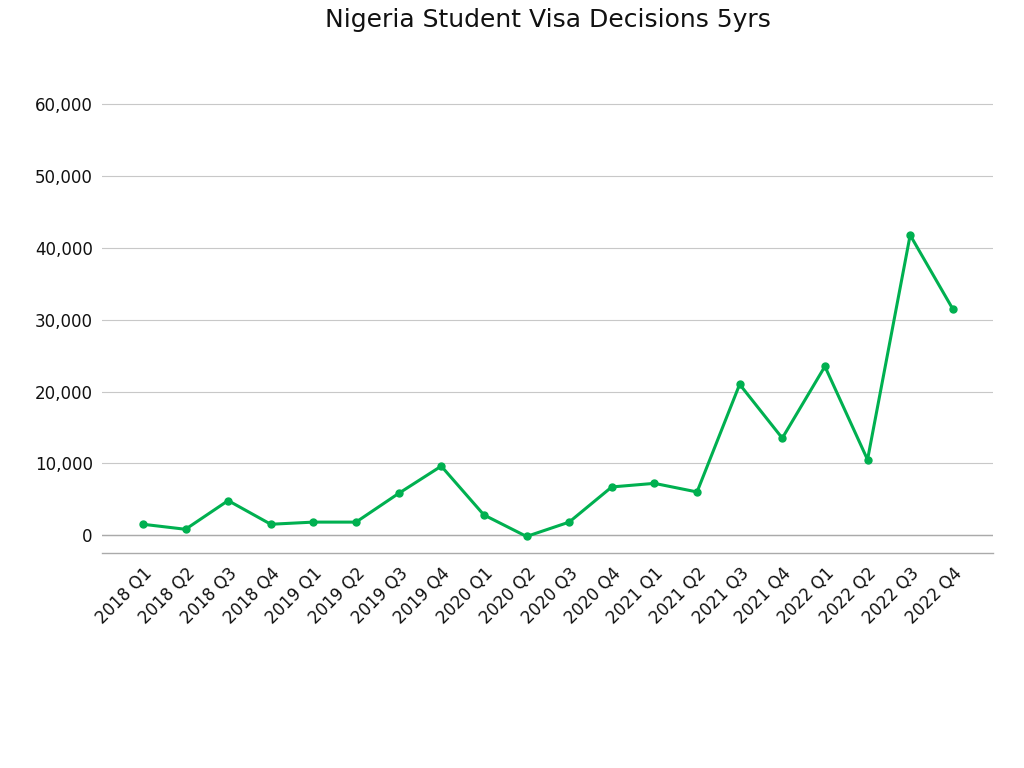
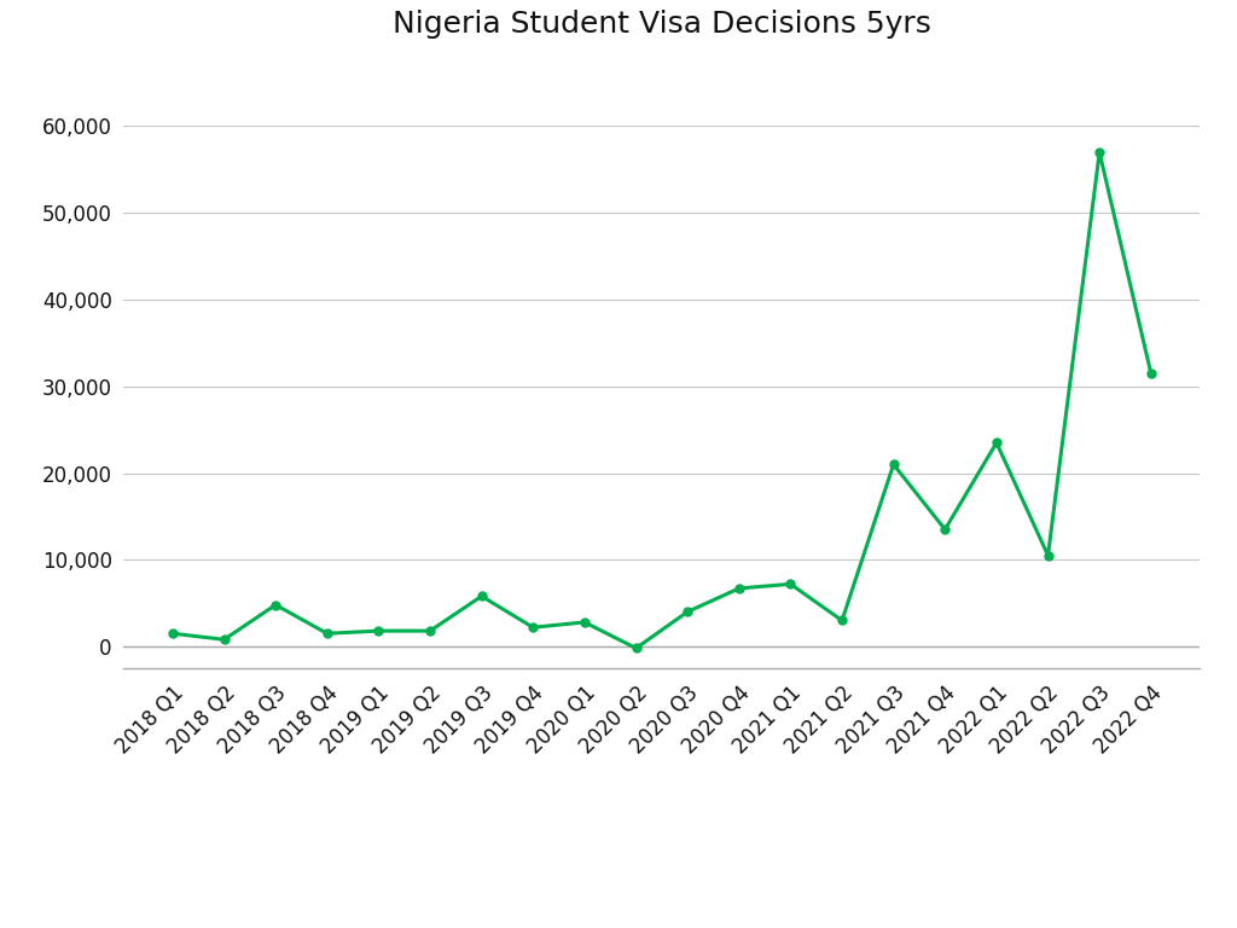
2019 Q4: 9,600 -> 2,200
2020 Q3: 1,800 -> 4,000
2021 Q2: 6,000 -> 3,000
2022 Q3: 41,800 -> 57,000
